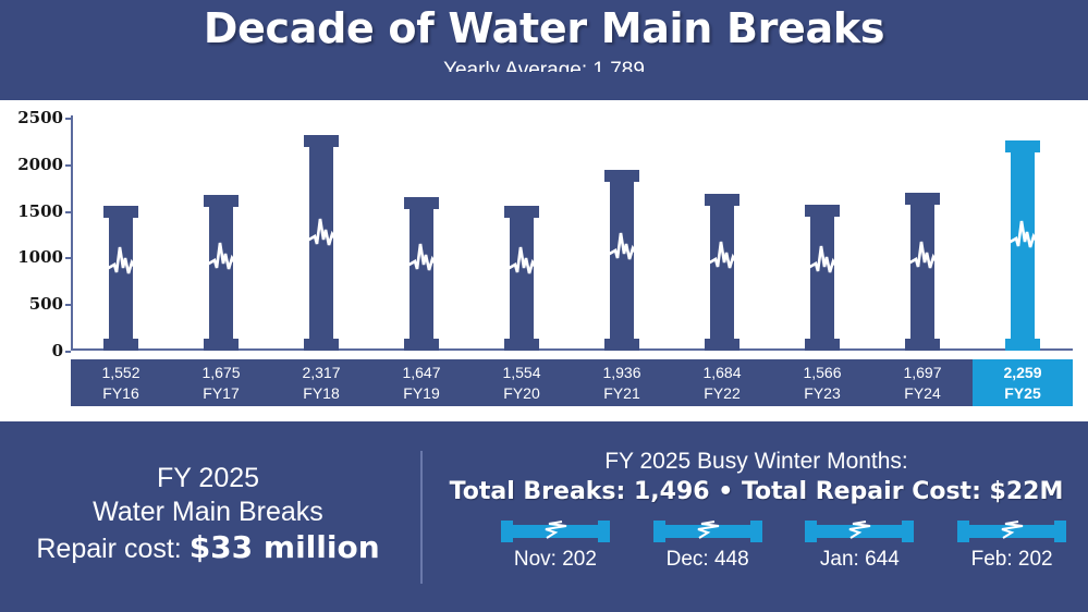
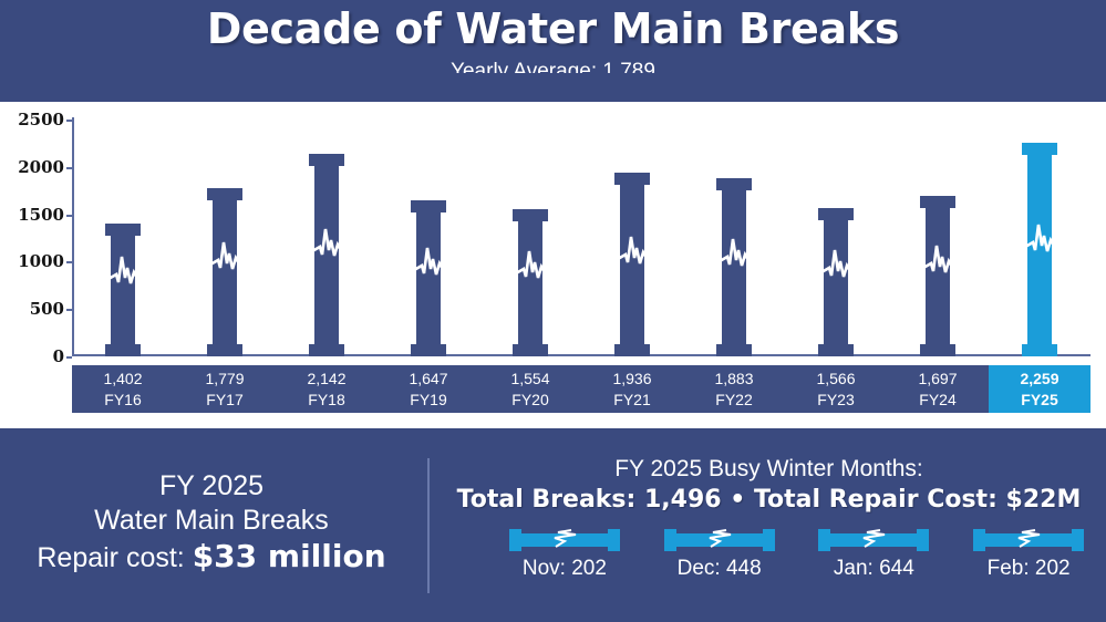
FY16: 1,552 -> 1,402
FY17: 1,675 -> 1,779
FY18: 2,317 -> 2,142
FY22: 1,684 -> 1,883
